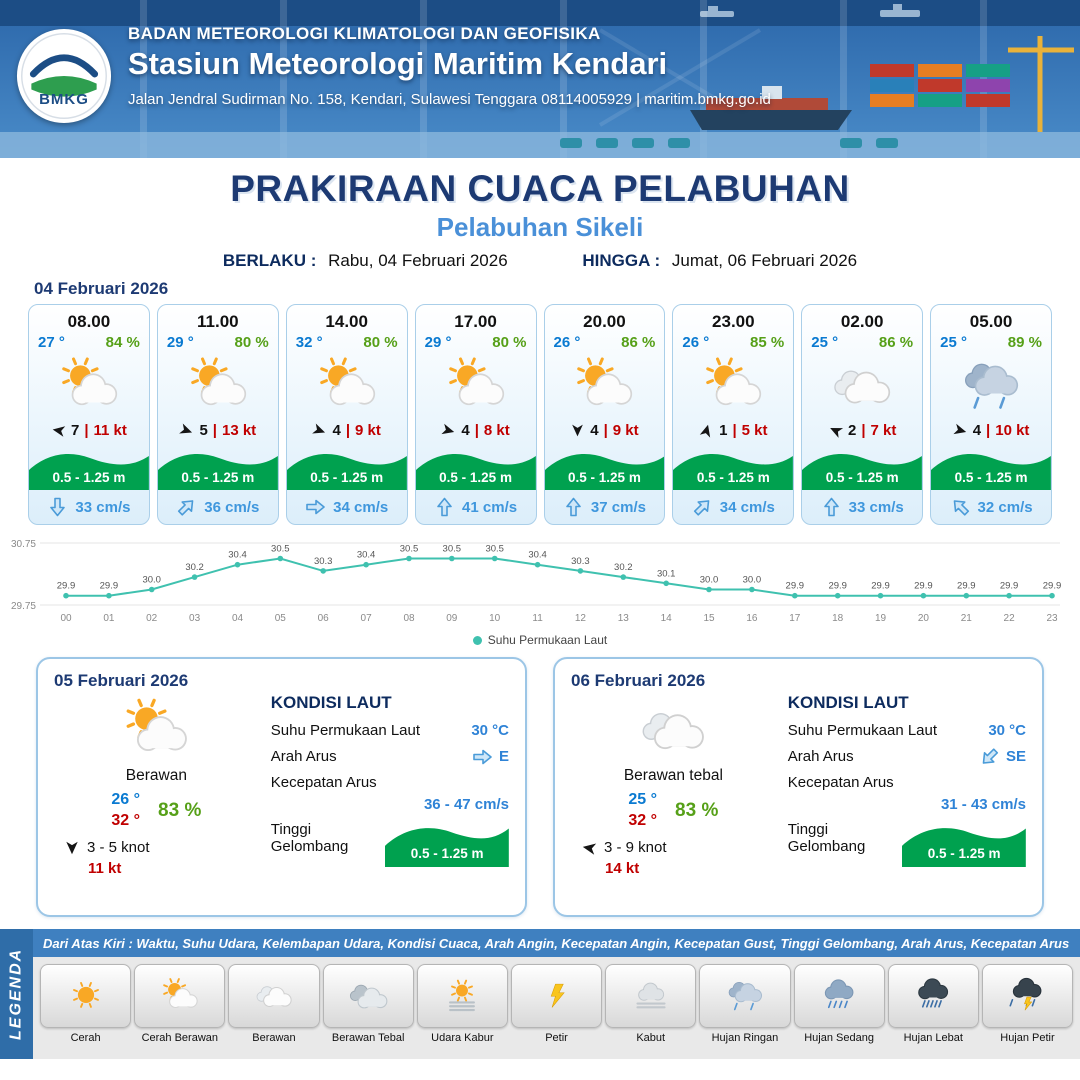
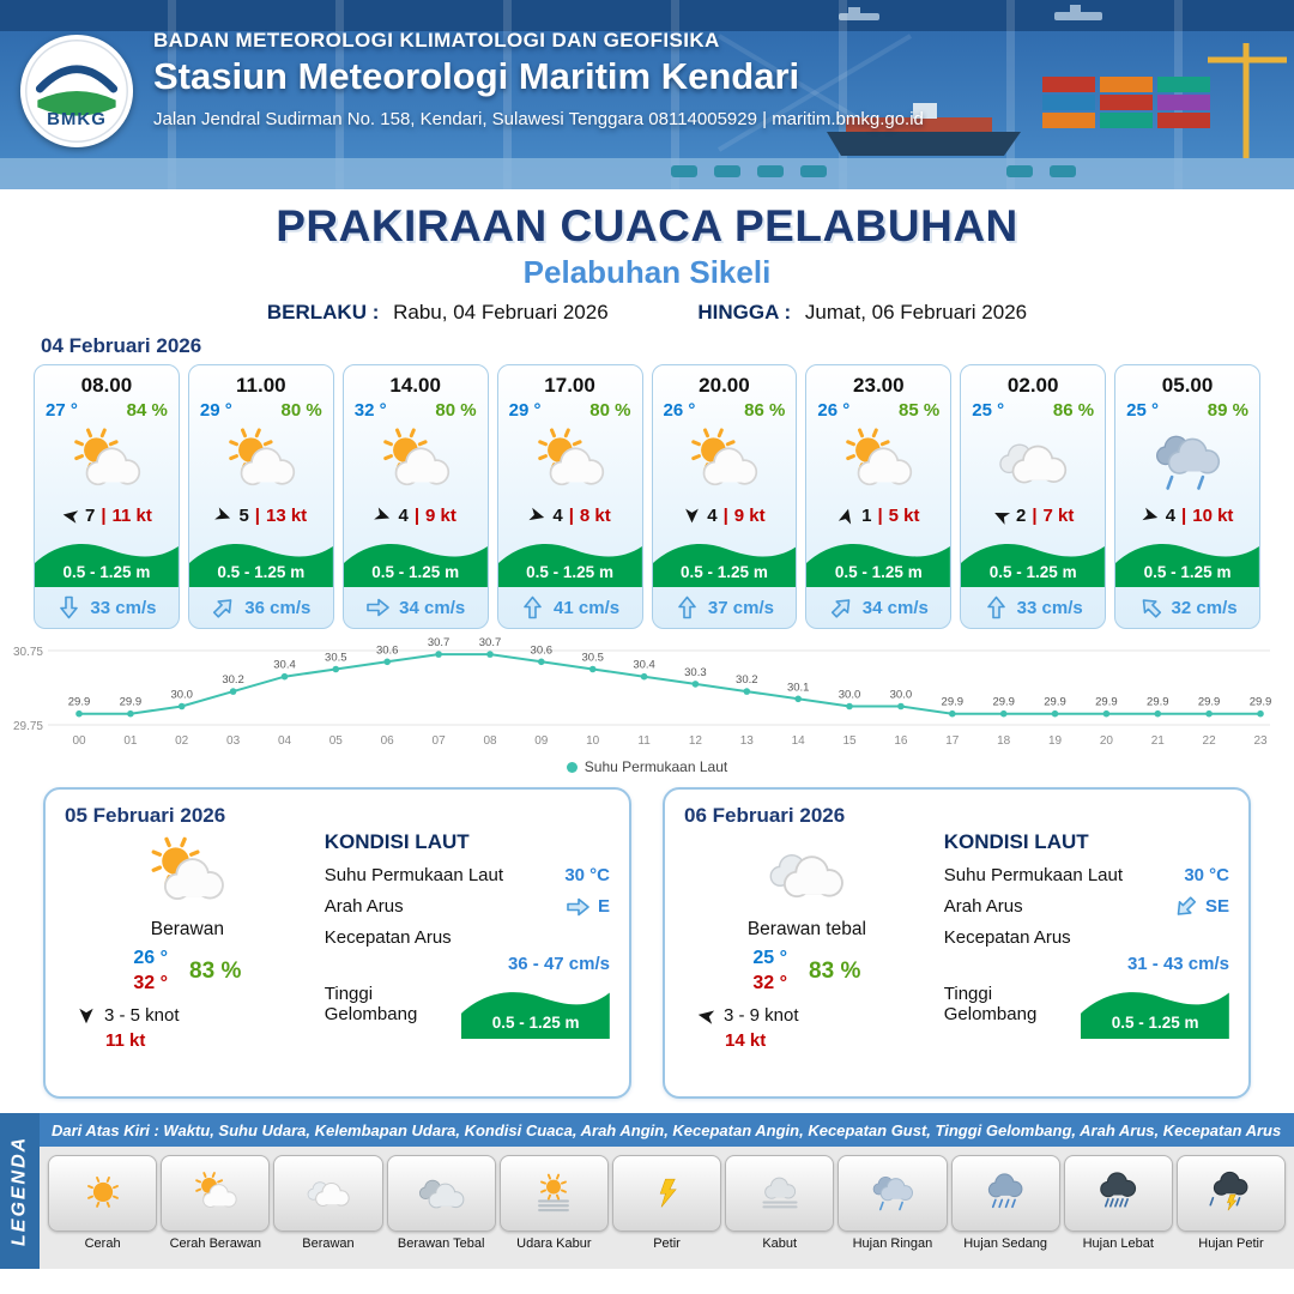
06: 30.3 -> 30.6
07: 30.4 -> 30.7
08: 30.5 -> 30.7
09: 30.5 -> 30.6
